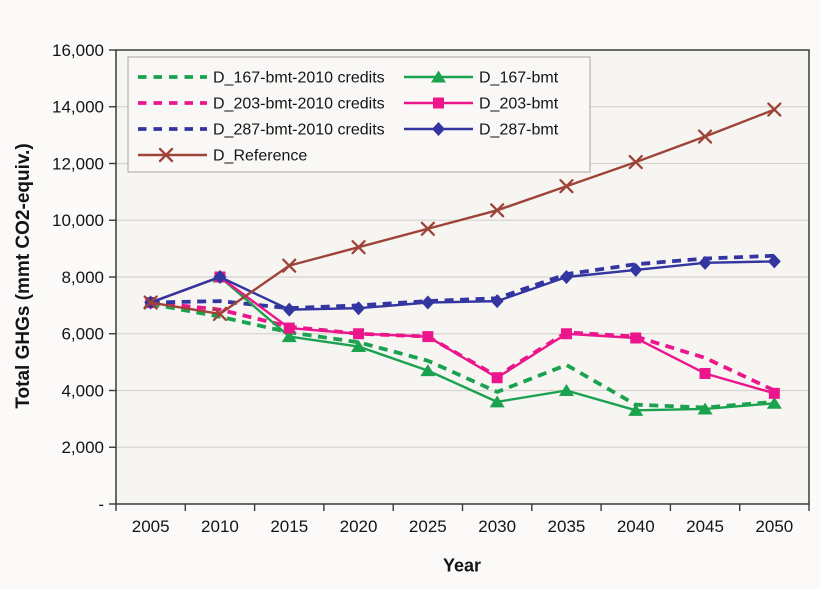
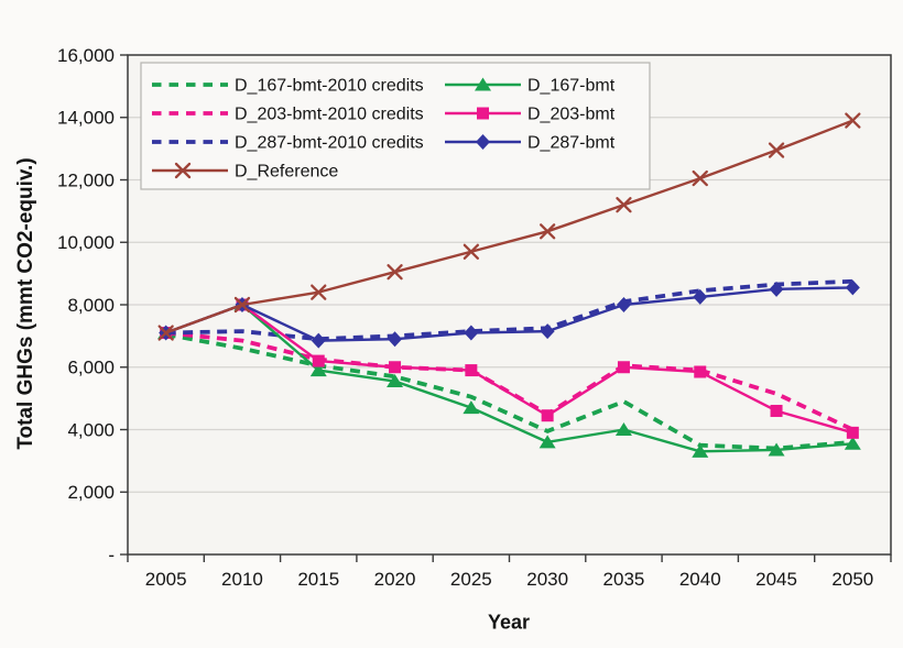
D_Reference/2010: 6700 -> 8000
